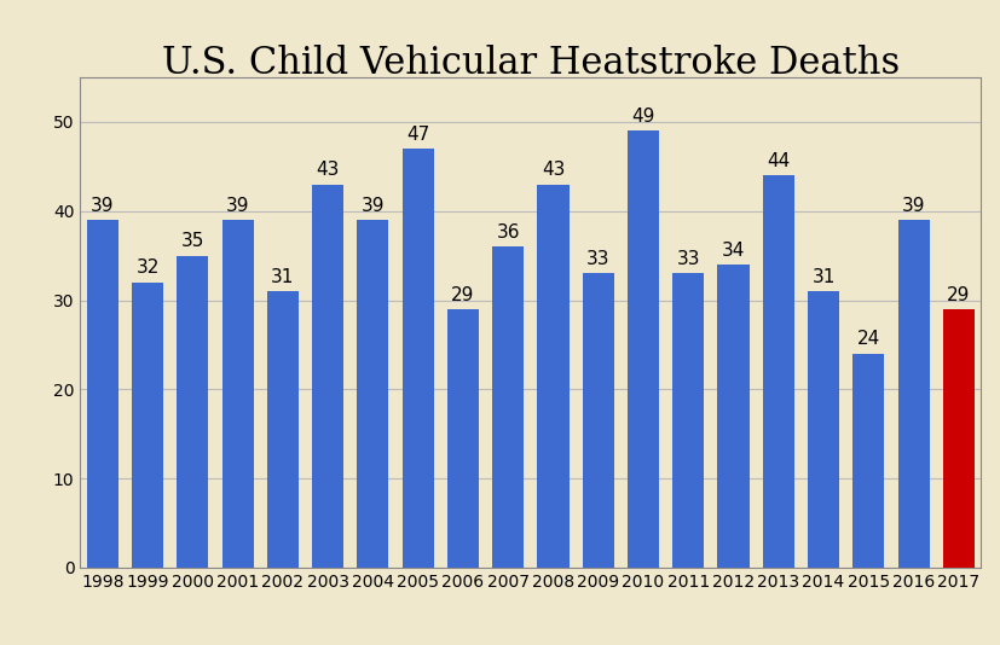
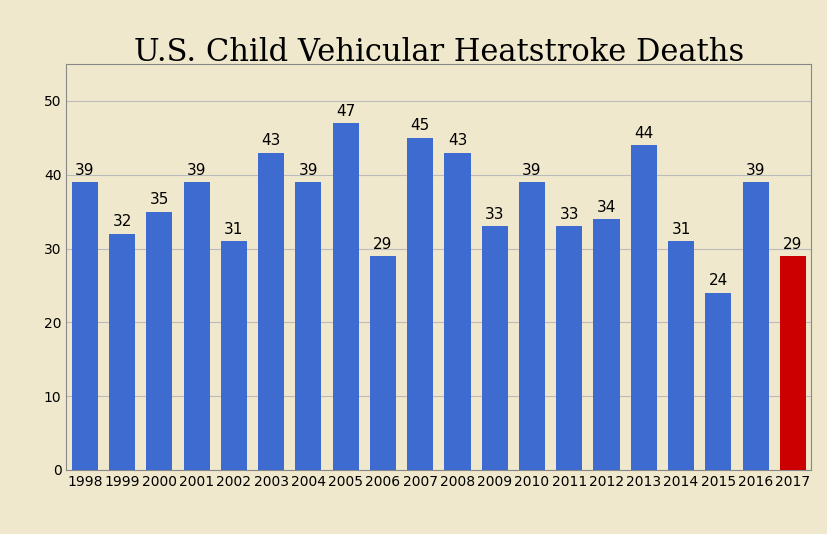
2007: 36 -> 45
2010: 49 -> 39
